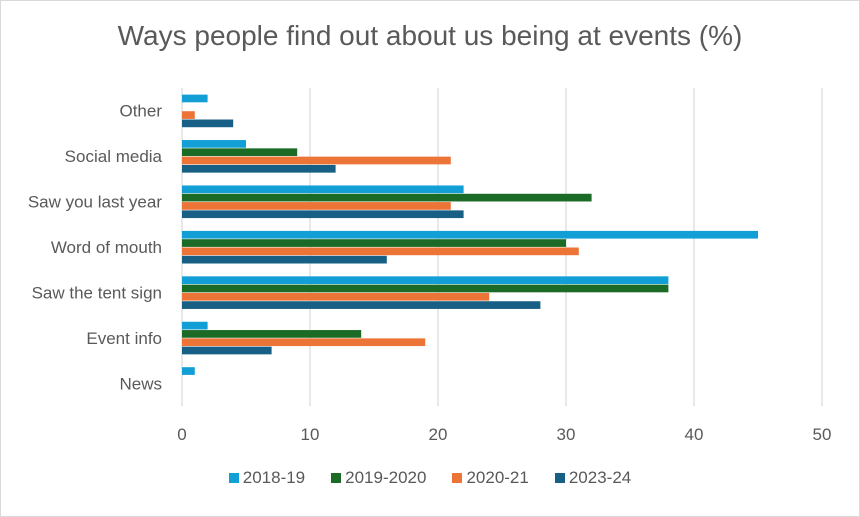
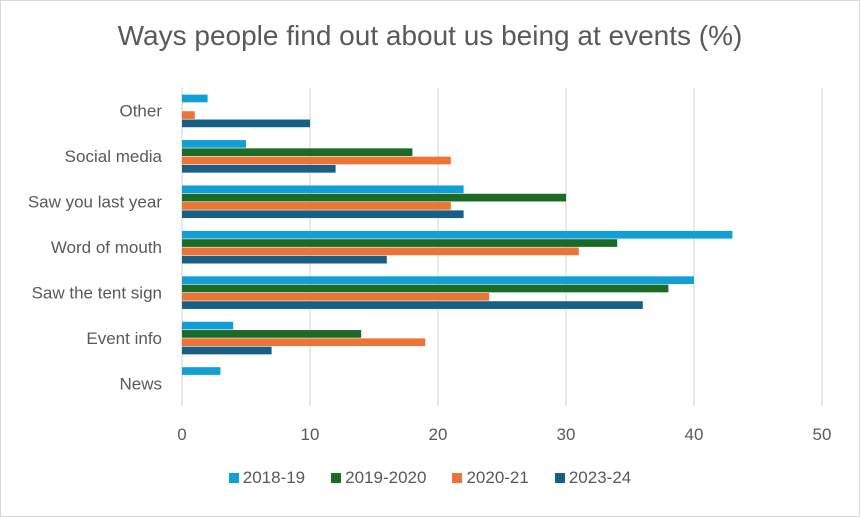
2023-24/Other: 4 -> 10
2019-2020/Social media: 9 -> 18
2019-2020/Saw you last year: 32 -> 30
2018-19/Word of mouth: 45 -> 43
2019-2020/Word of mouth: 30 -> 34
2018-19/Saw the tent sign: 38 -> 40
2023-24/Saw the tent sign: 28 -> 36
2018-19/Event info: 2 -> 4
2018-19/News: 1 -> 3
